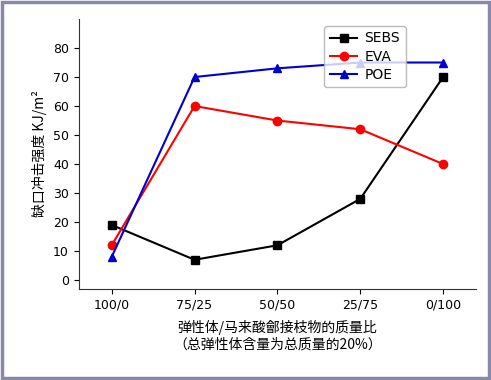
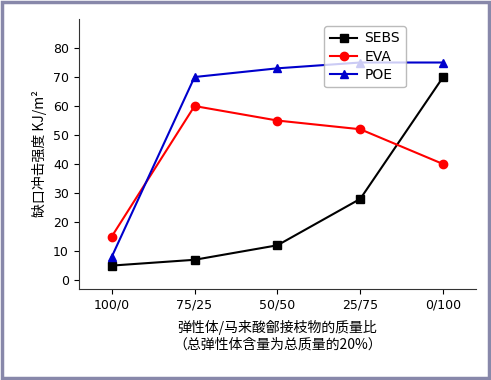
SEBS/100/0: 19 -> 5
EVA/100/0: 12 -> 15
